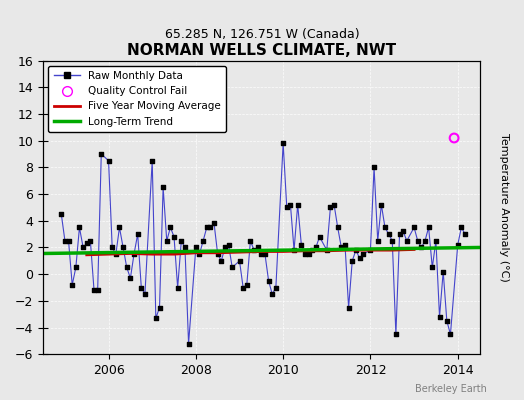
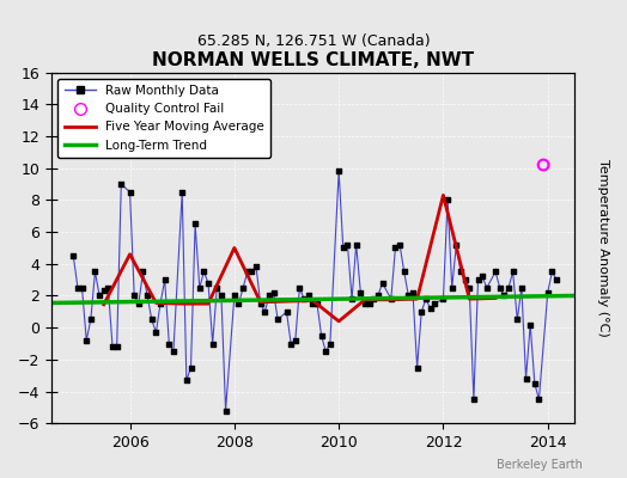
Five Year Moving Average/2006: 1.5 -> 4.6
Five Year Moving Average/2008: 1.6 -> 5.0
Five Year Moving Average/2010: 1.7 -> 0.4
Five Year Moving Average/2012: 1.8 -> 8.3
